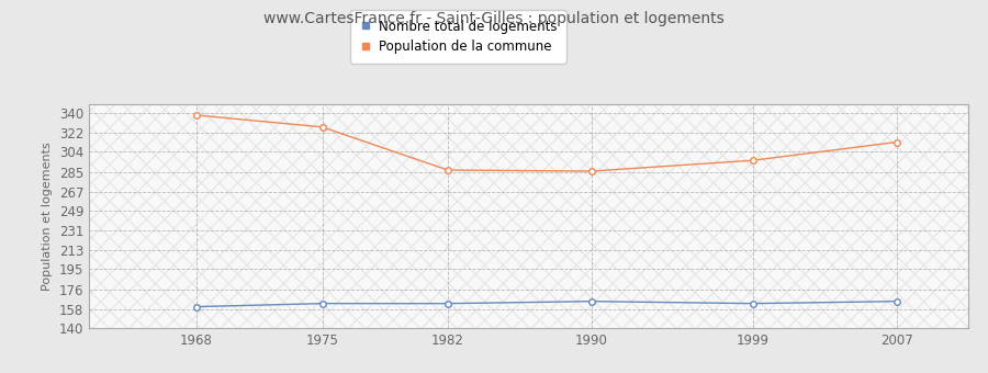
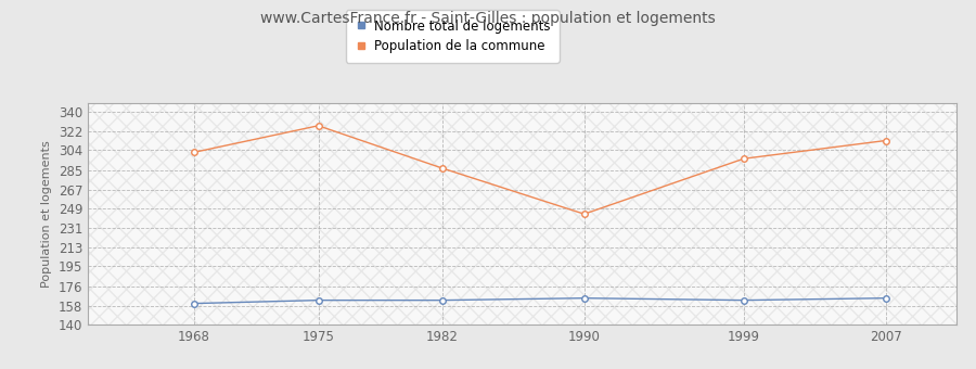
Population de la commune/1968: 338 -> 302
Population de la commune/1990: 286 -> 244
